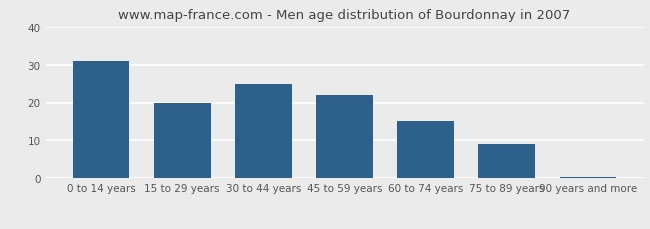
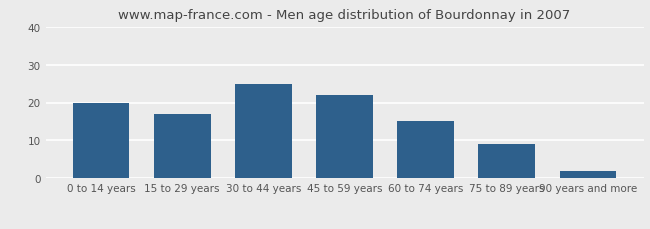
0 to 14 years: 31.0 -> 20.0
15 to 29 years: 20.0 -> 17.0
90 years and more: 0.5 -> 2.0
